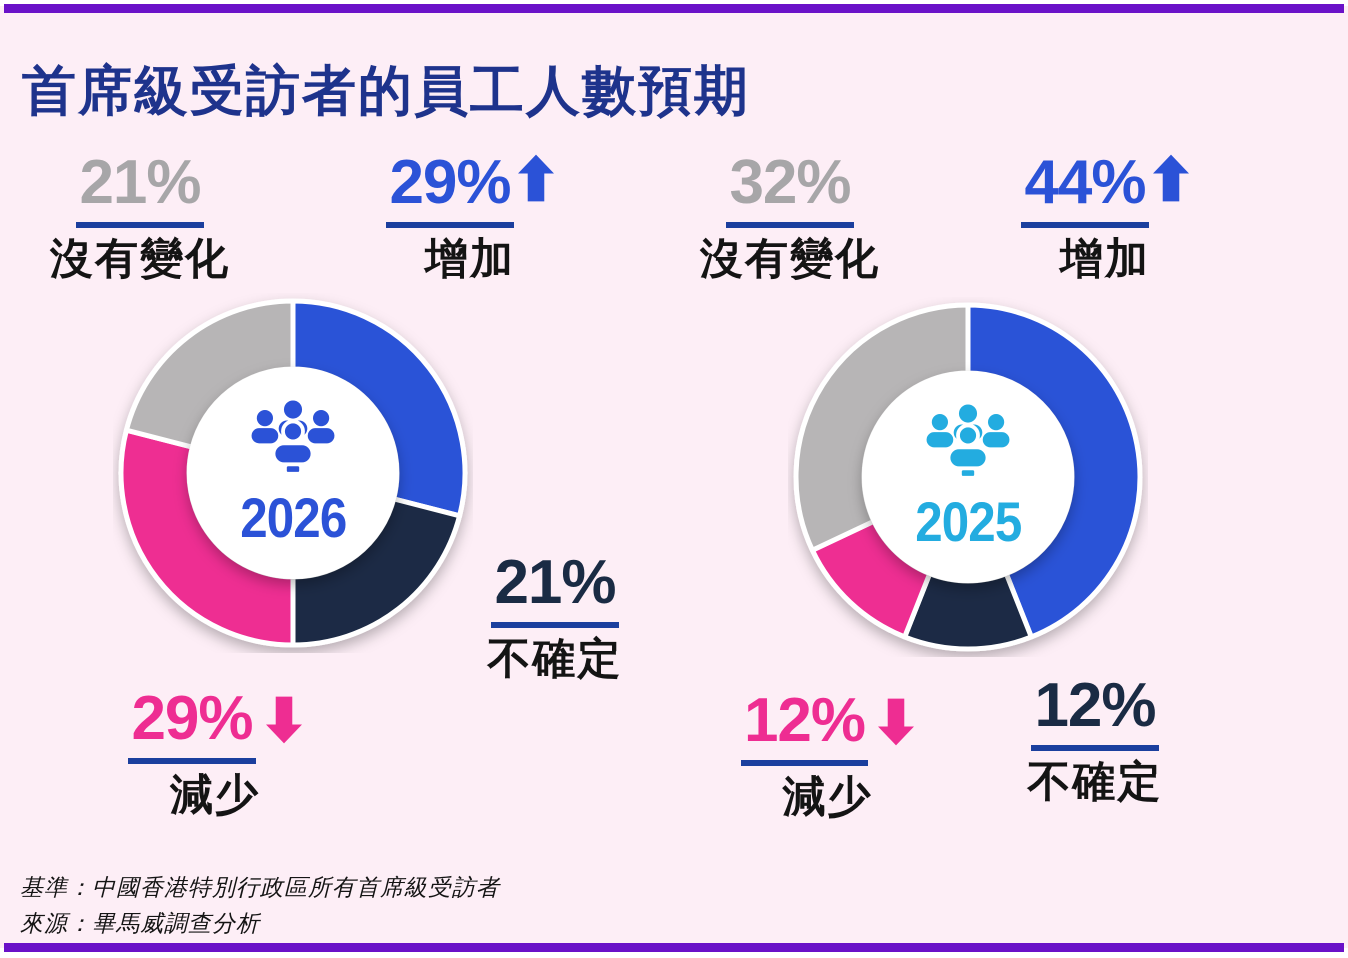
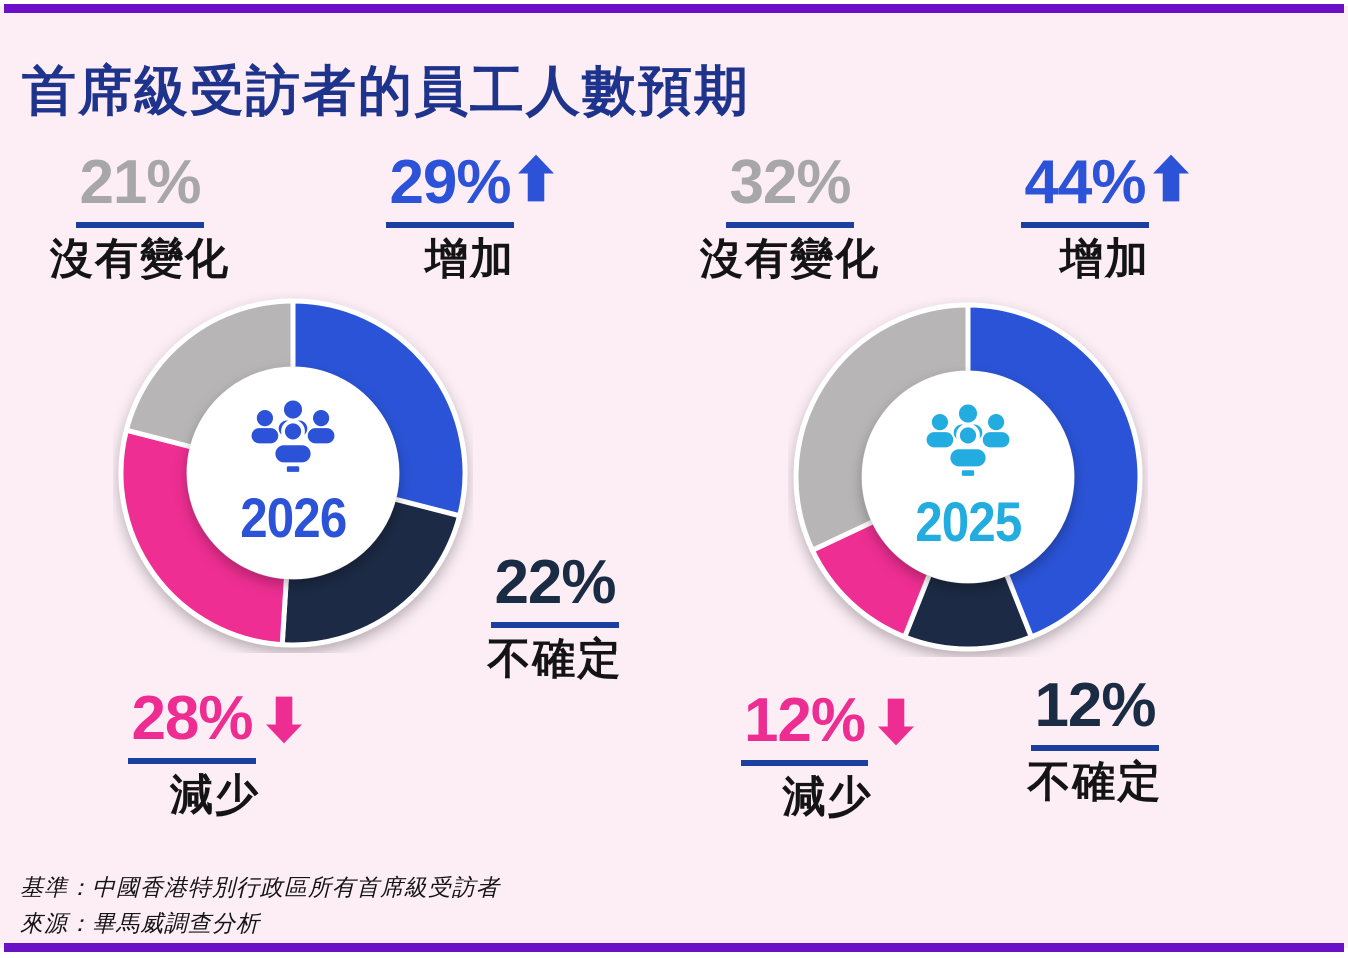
2026/不確定: 21% -> 22%
2026/減少: 29% -> 28%
